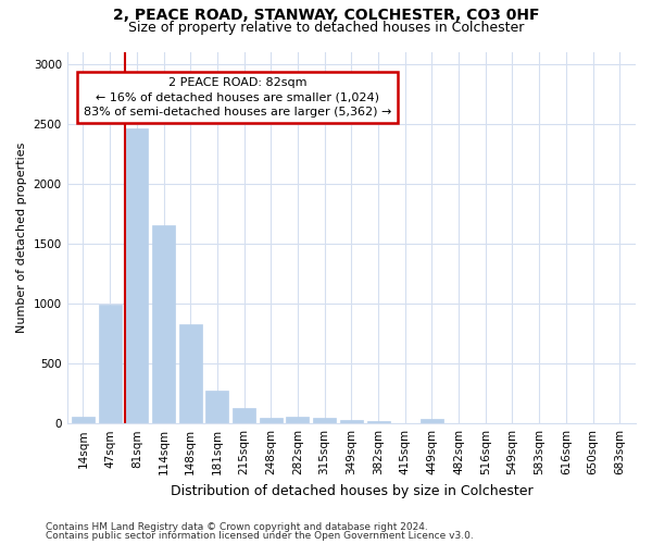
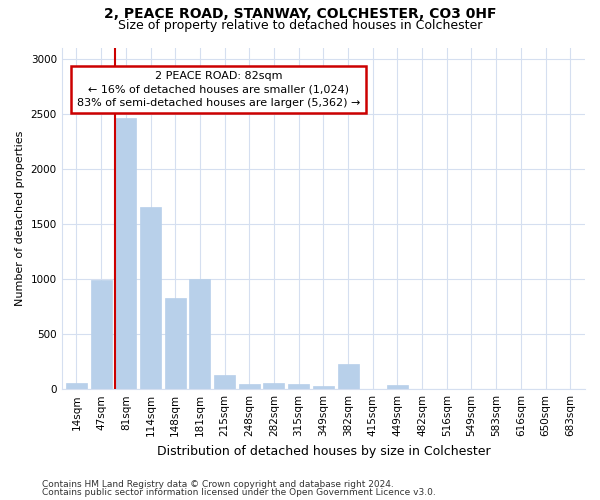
181sqm: 270 -> 1000
382sqm: 20 -> 230
